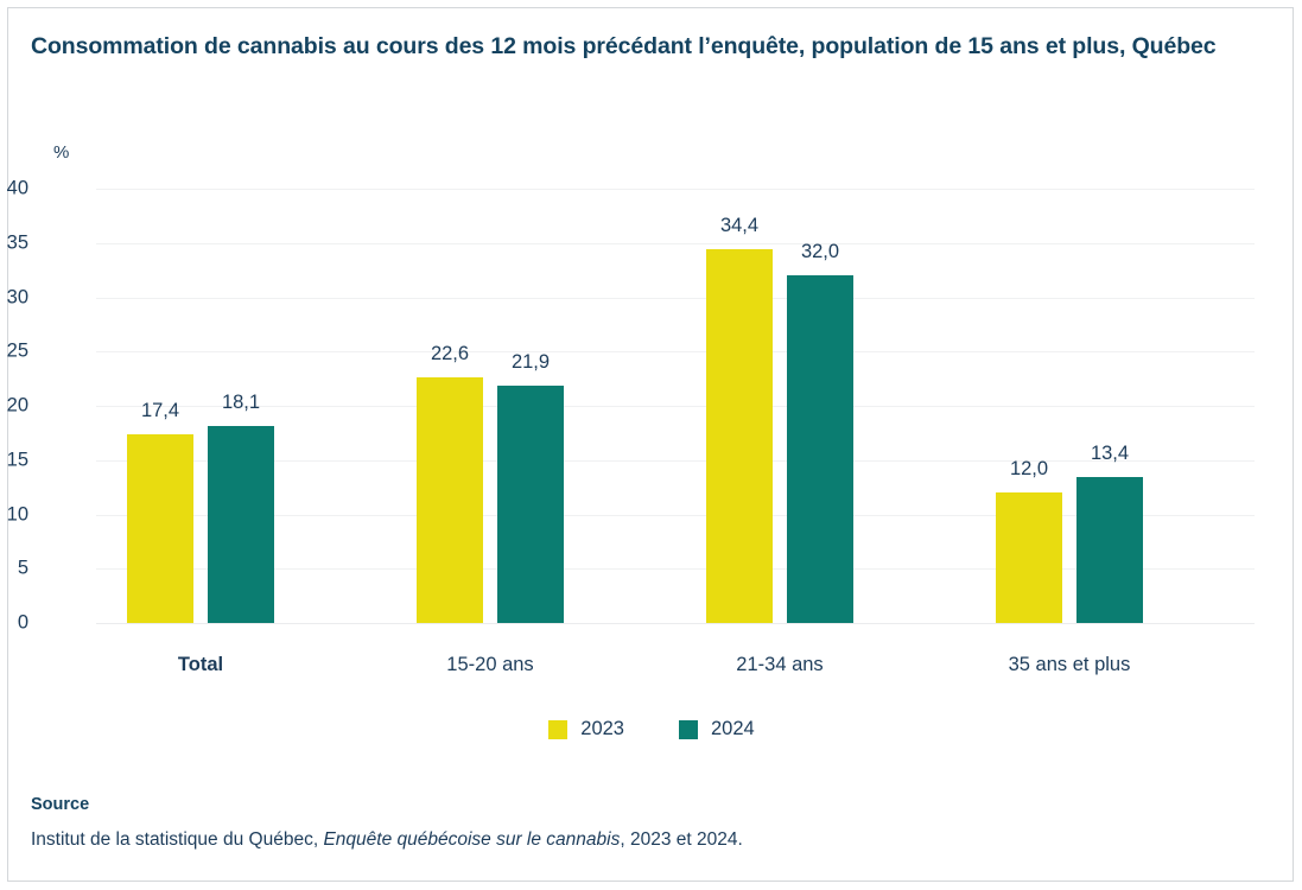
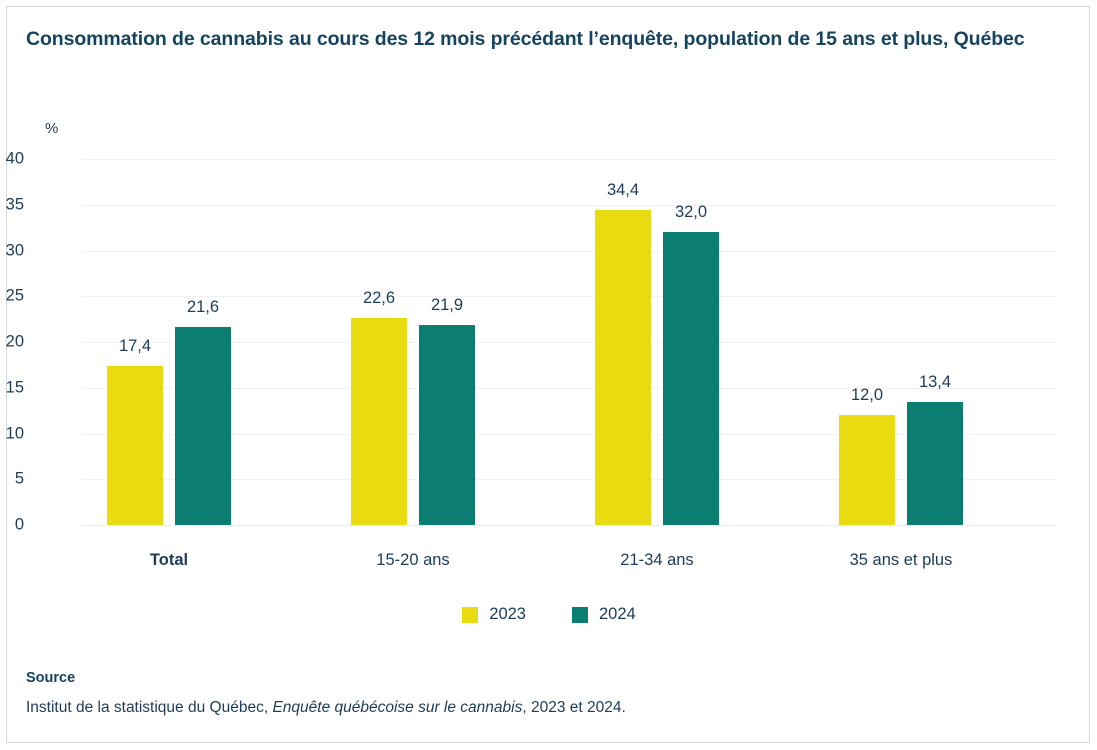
2024/Total: 18,1 -> 21,6
